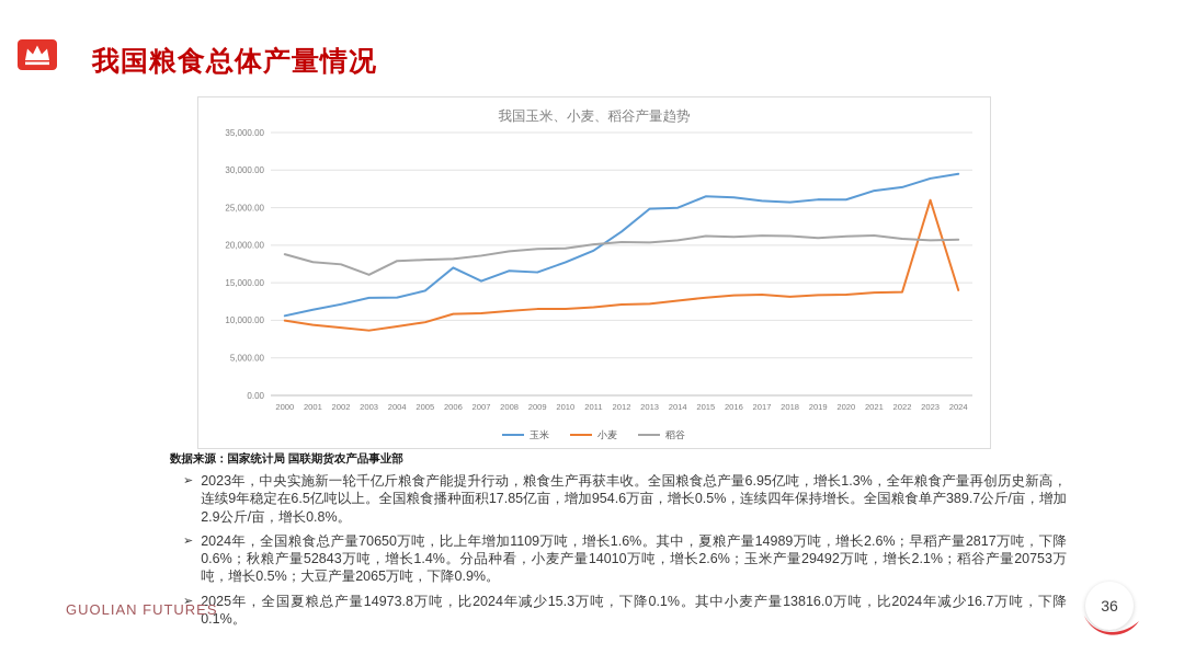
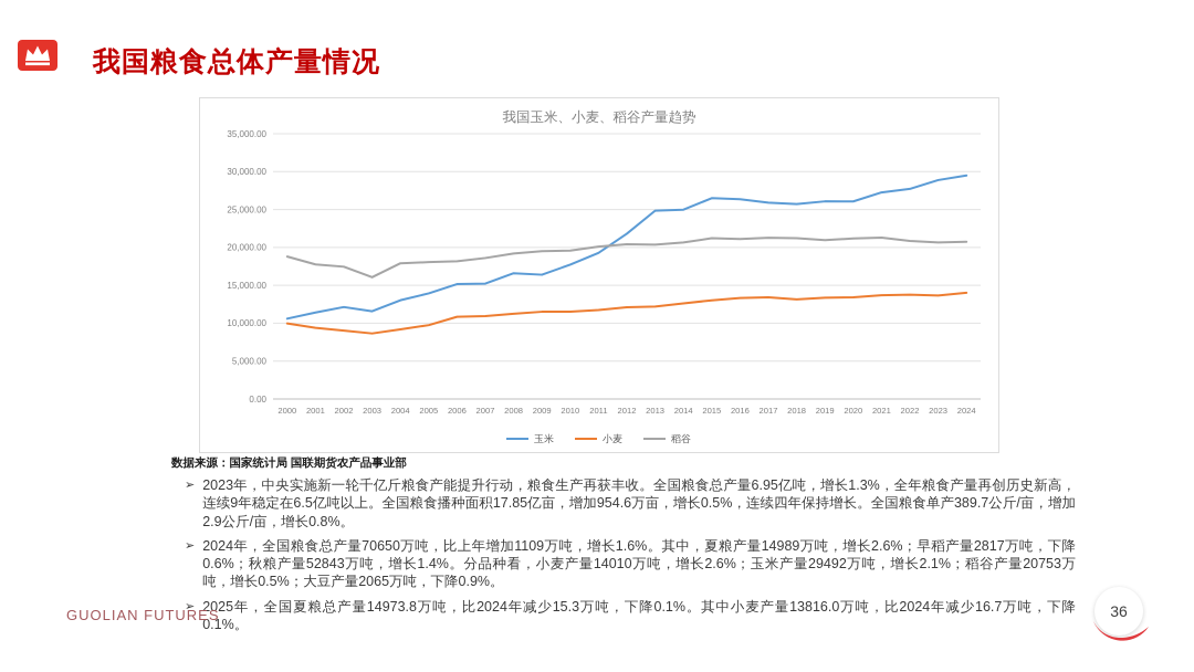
玉米/2003: 13000 -> 12000
玉米/2006: 17000 -> 15000
小麦/2023: 26000 -> 14000
